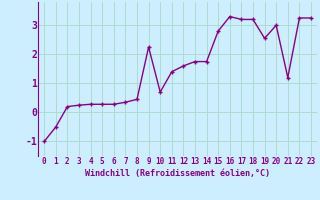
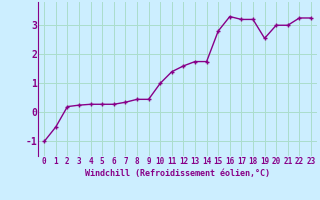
9: 2.25 -> 0.45
10: 0.70 -> 1.00
21: 1.20 -> 3.00
